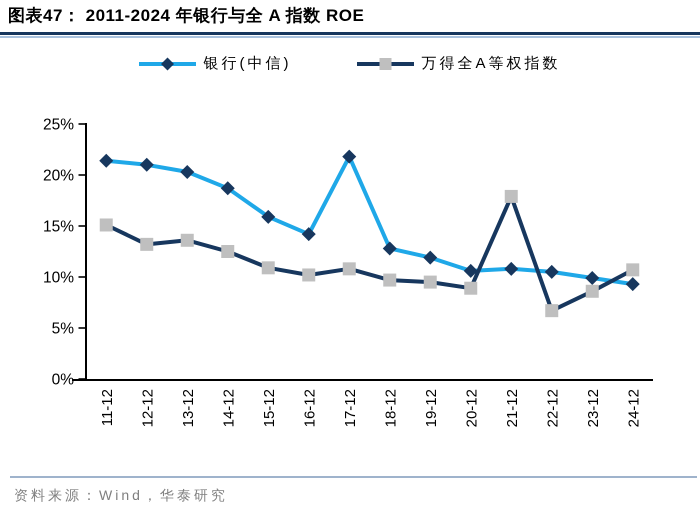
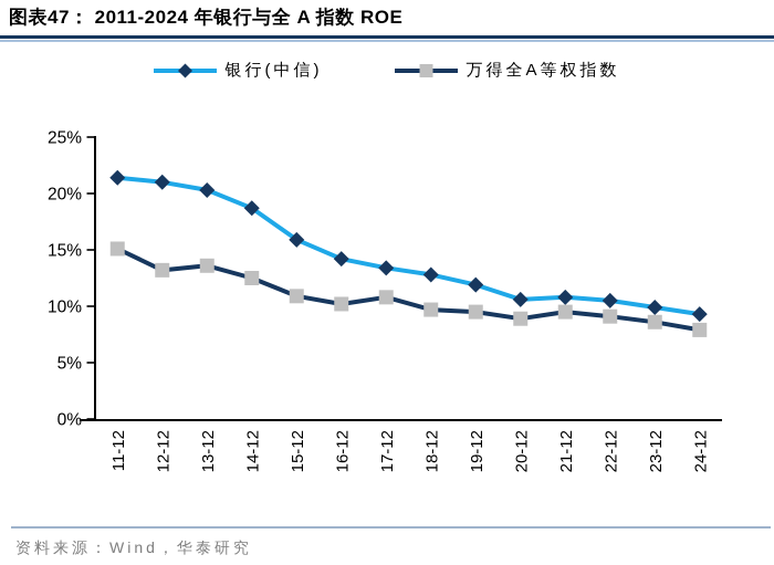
银行(中信)/17-12: 21.8% -> 13.4%
万得全A等权指数/21-12: 17.9% -> 9.5%
万得全A等权指数/22-12: 6.7% -> 9.1%
万得全A等权指数/24-12: 10.7% -> 7.9%
